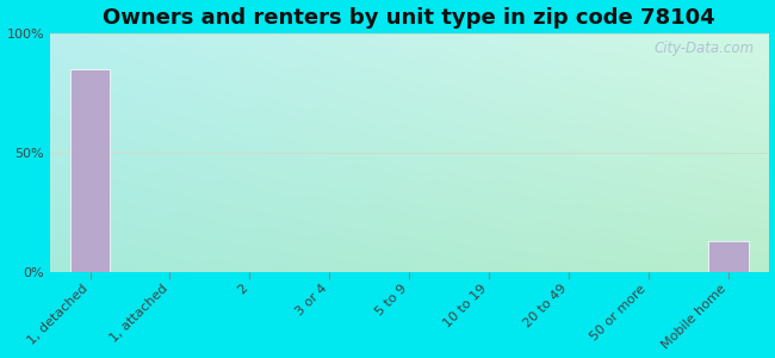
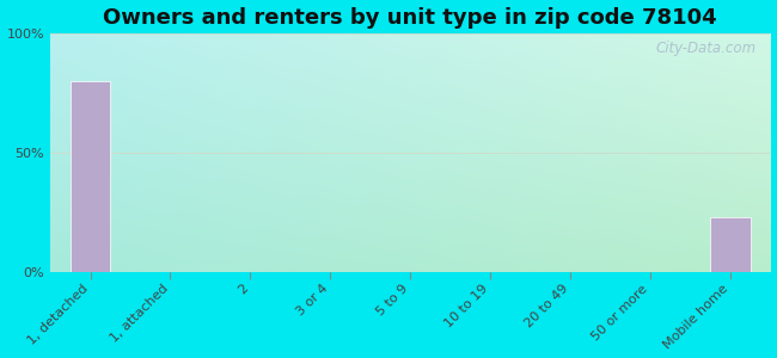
1, detached: 85% -> 80%
Mobile home: 13% -> 23%
